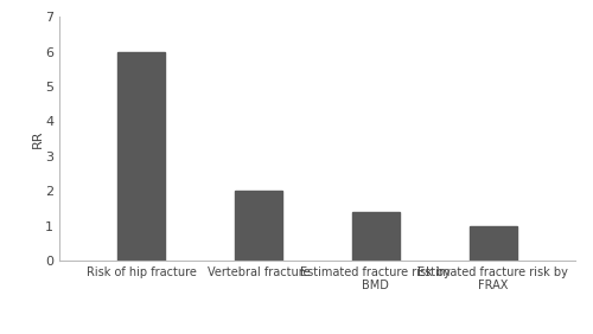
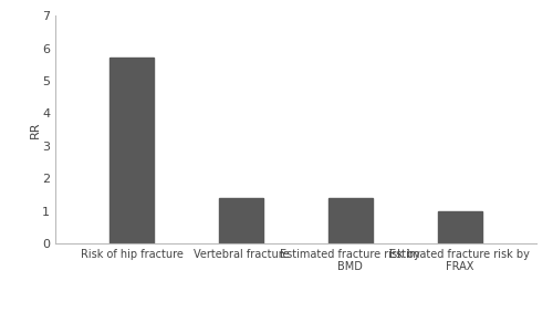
Risk of hip fracture: 6.0 -> 5.7
Vertebral fracture: 2.0 -> 1.4
